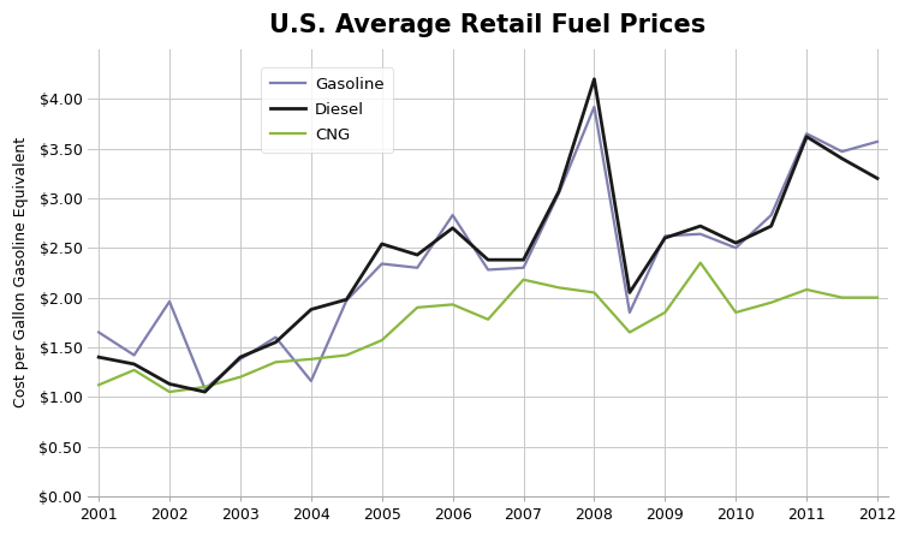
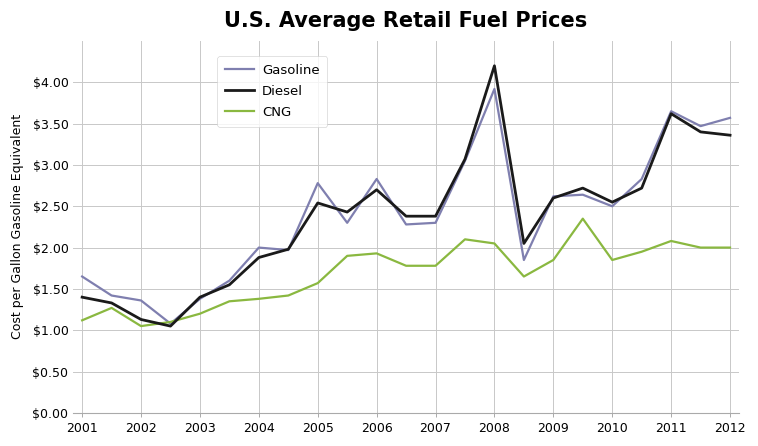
Gasoline/2002: $1.96 -> $1.36
Gasoline/2004: $1.16 -> $2.00
Gasoline/2005: $2.34 -> $2.78
CNG/2007: $2.18 -> $1.78
Diesel/2012: $3.20 -> $3.36
